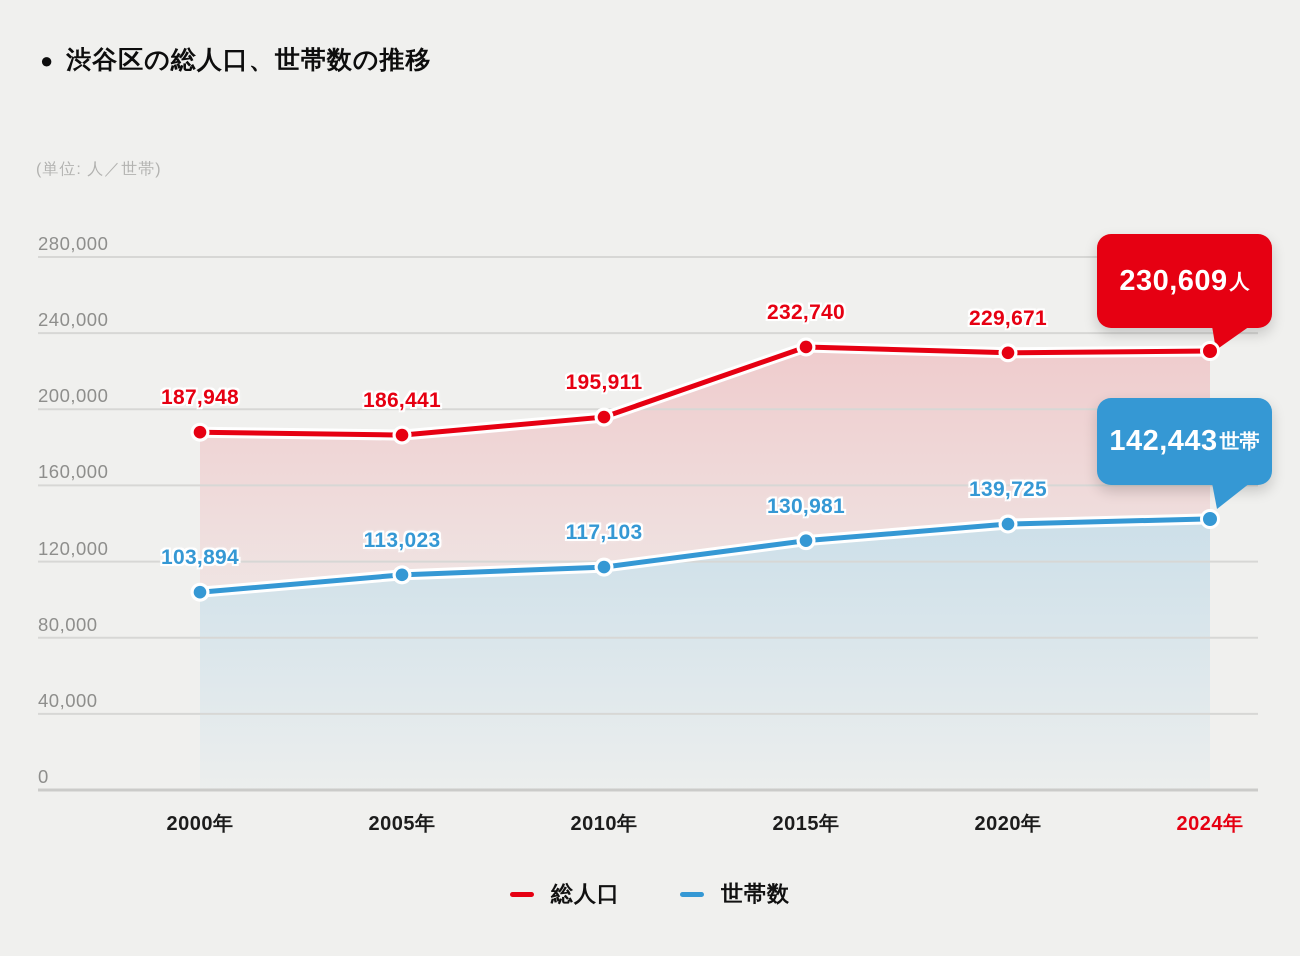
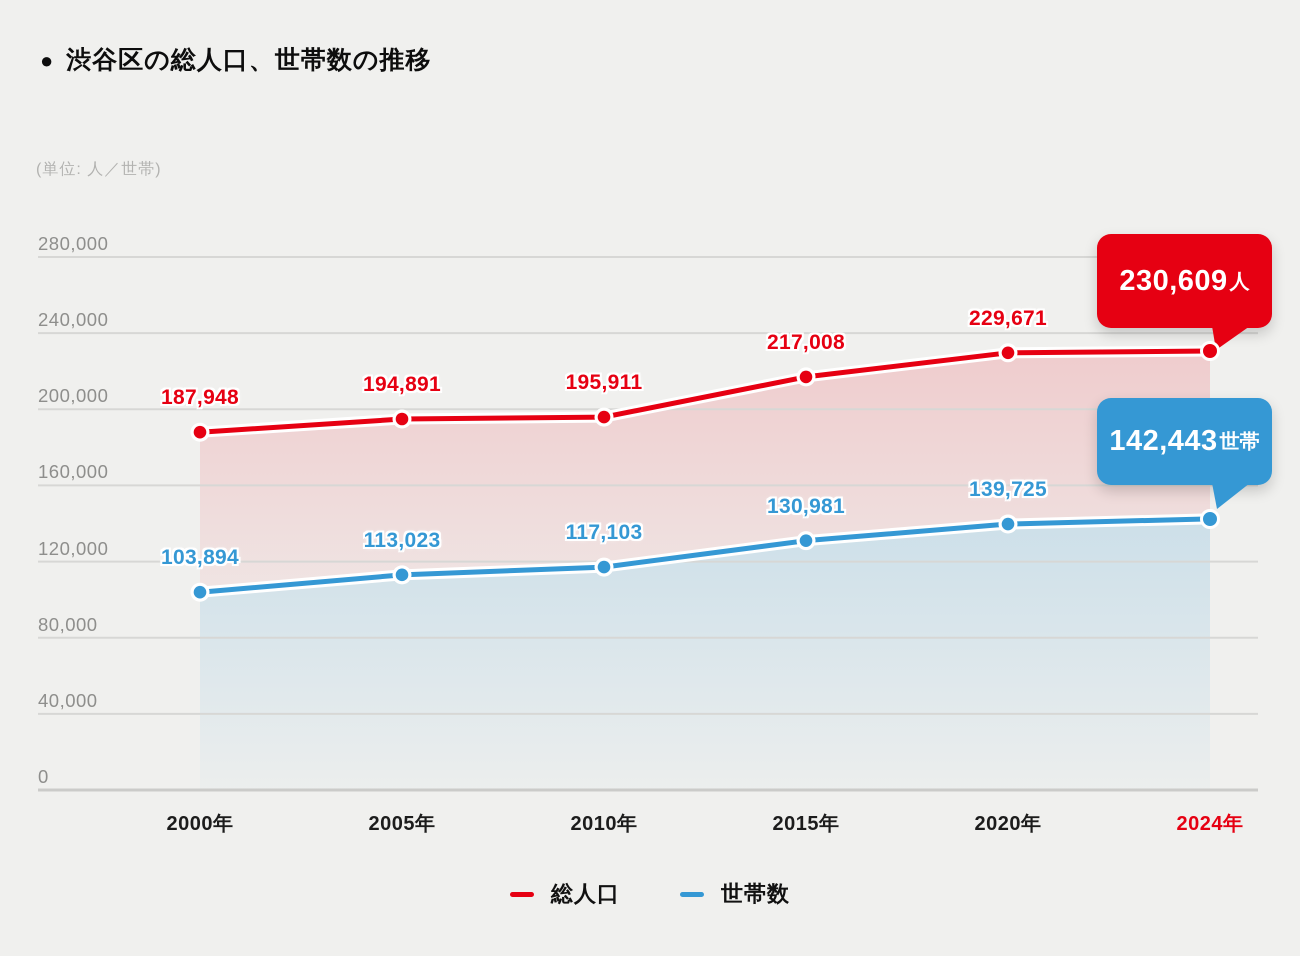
総人口/2005年: 186,441 -> 194,891
総人口/2015年: 232,740 -> 217,008
